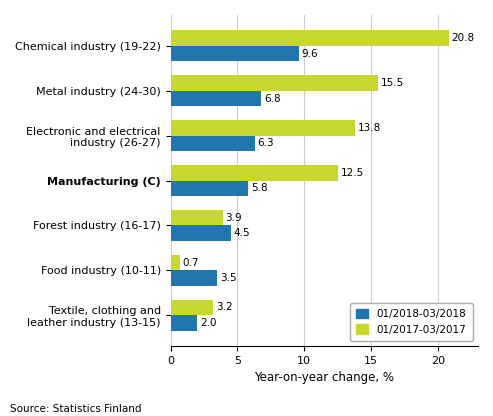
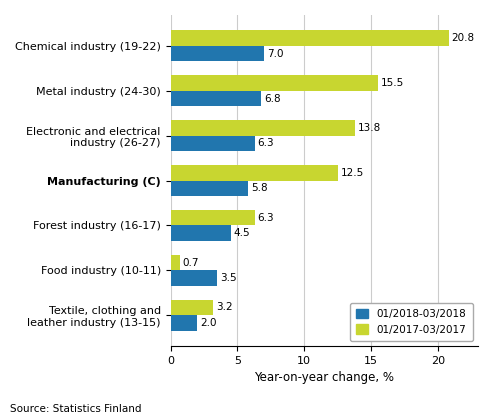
01/2018-03/2018/Chemical industry (19-22): 9.6 -> 7.0
01/2017-03/2017/Forest industry (16-17): 3.9 -> 6.3
